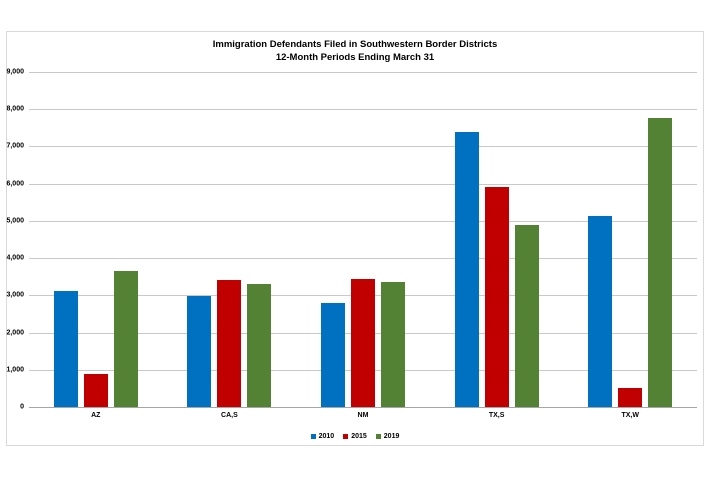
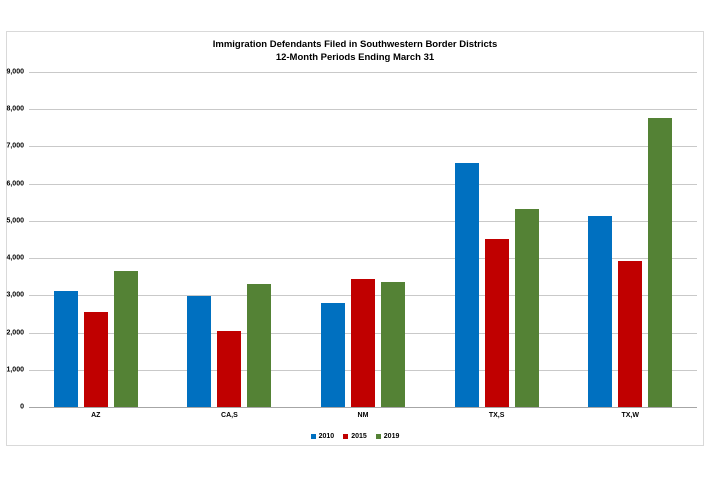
2015/AZ: 900 -> 2500
2015/CA,S: 3400 -> 2000
2010/TX,S: 7400 -> 6600
2015/TX,S: 5900 -> 4500
2019/TX,S: 4900 -> 5300
2015/TX,W: 500 -> 3900
